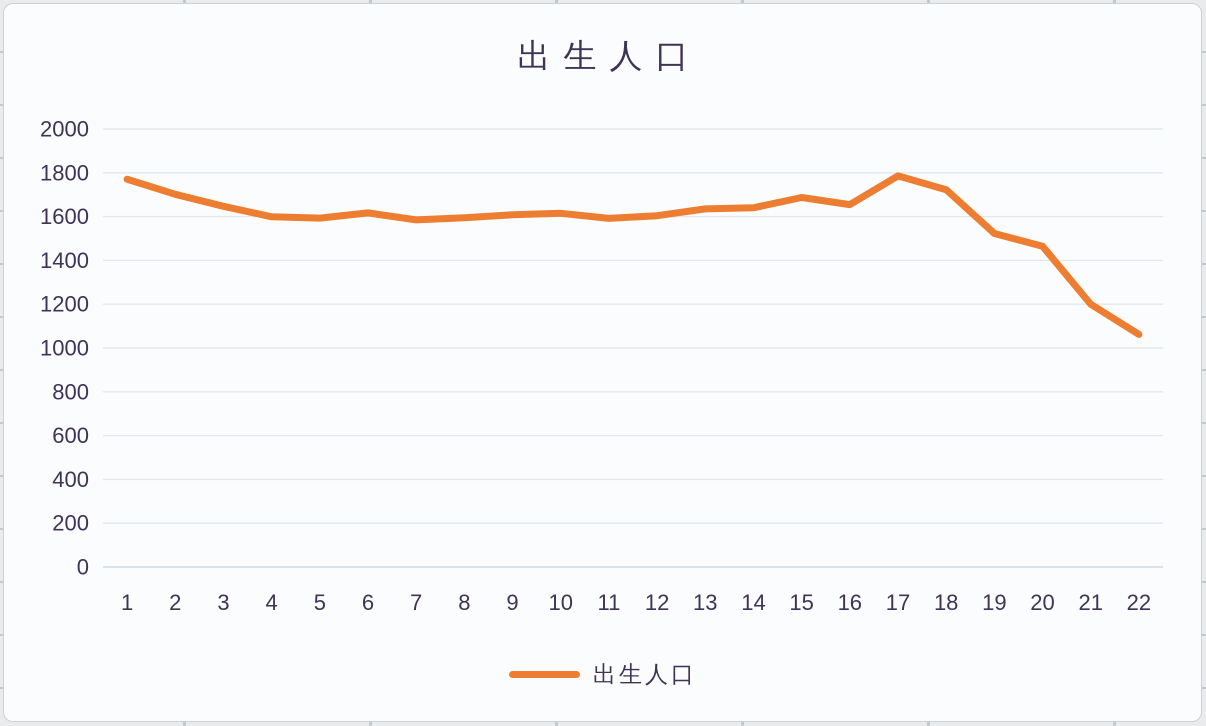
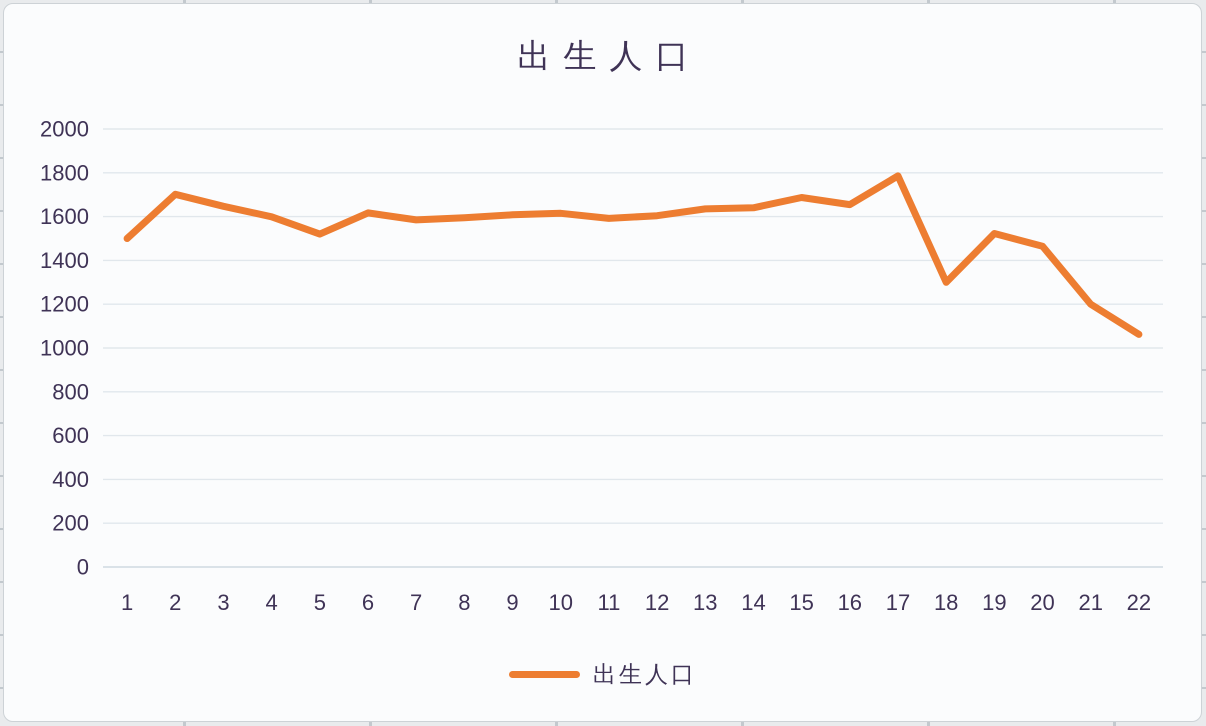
1: 1770 -> 1500
5: 1590 -> 1520
18: 1720 -> 1300
